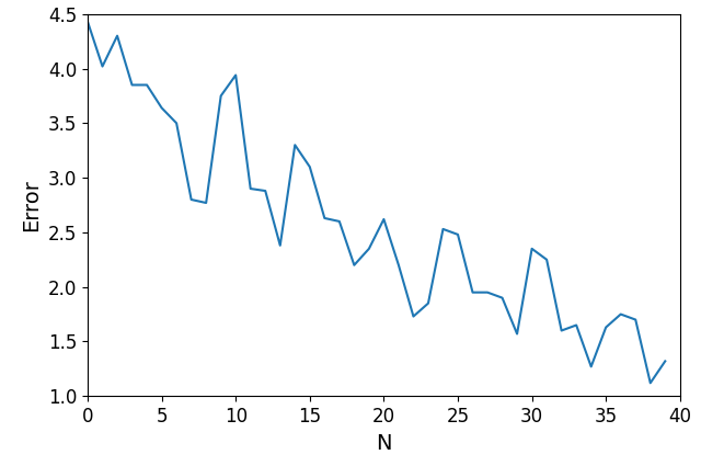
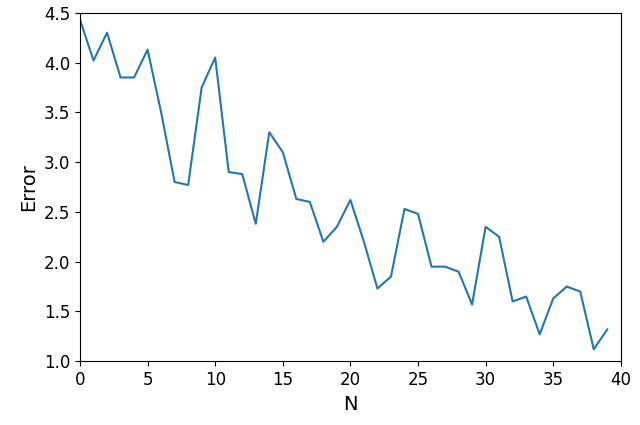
5: 3.64 -> 4.13
10: 3.94 -> 4.05
